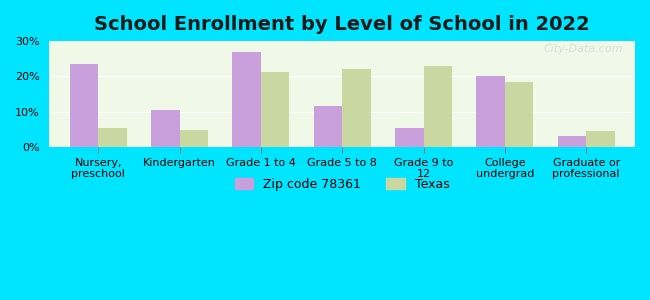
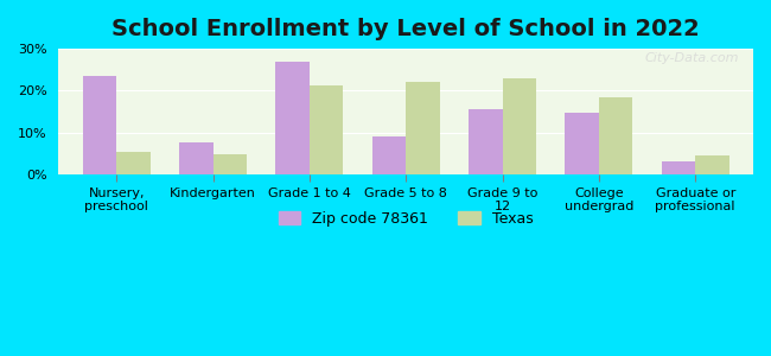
Zip code 78361/Kindergarten: 10.5% -> 7.8%
Zip code 78361/Grade 5 to 8: 11.5% -> 9.0%
Zip code 78361/Grade 9 to 12: 5.5% -> 15.5%
Zip code 78361/College undergrad: 20.0% -> 14.8%
